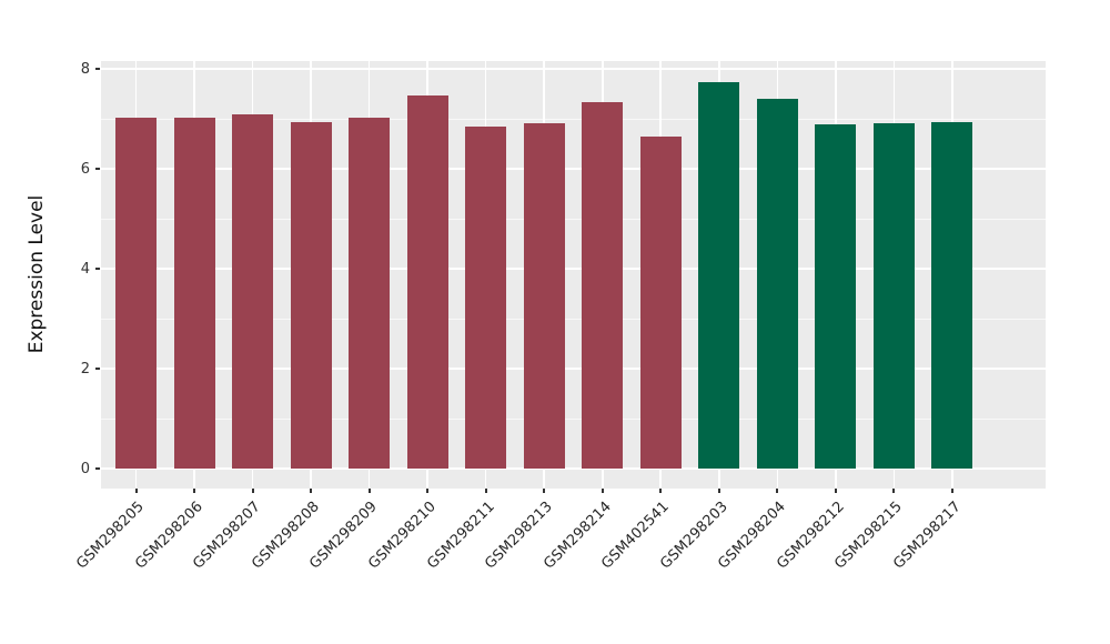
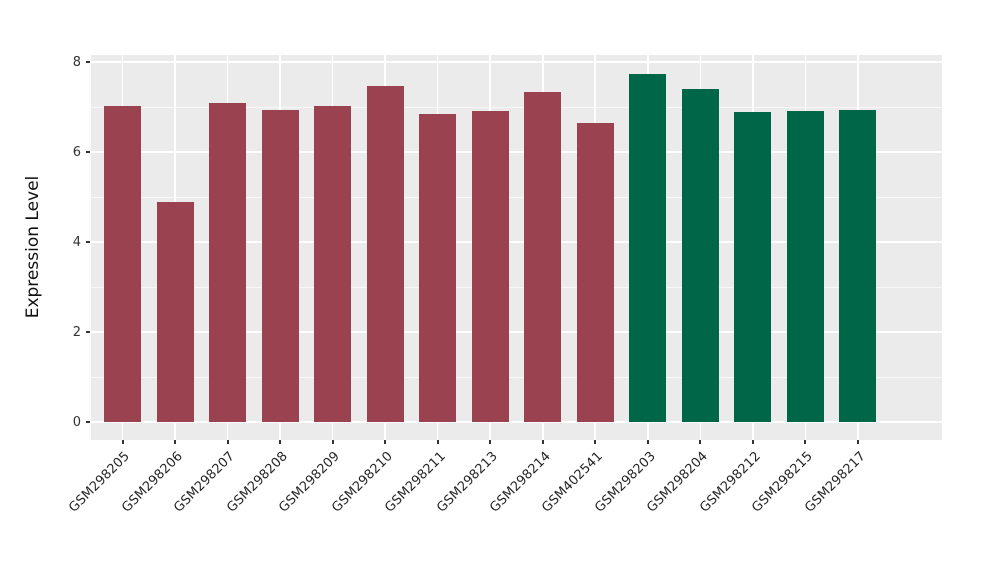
GSM298206: 7.0 -> 4.9
